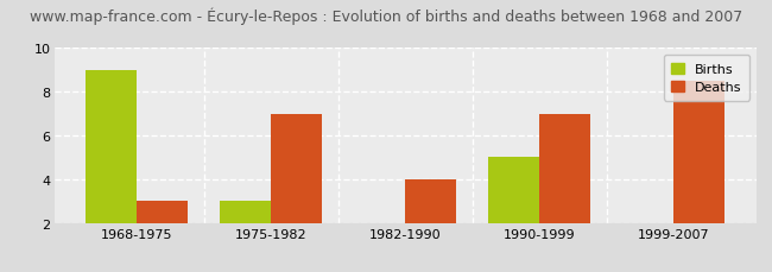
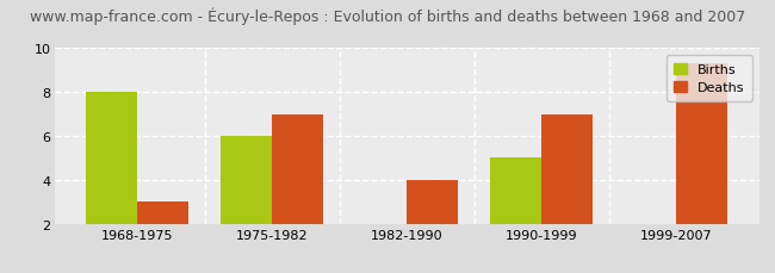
Births/1968-1975: 9 -> 8
Births/1975-1982: 3 -> 6
Deaths/1999-2007: 8.5 -> 9.3
